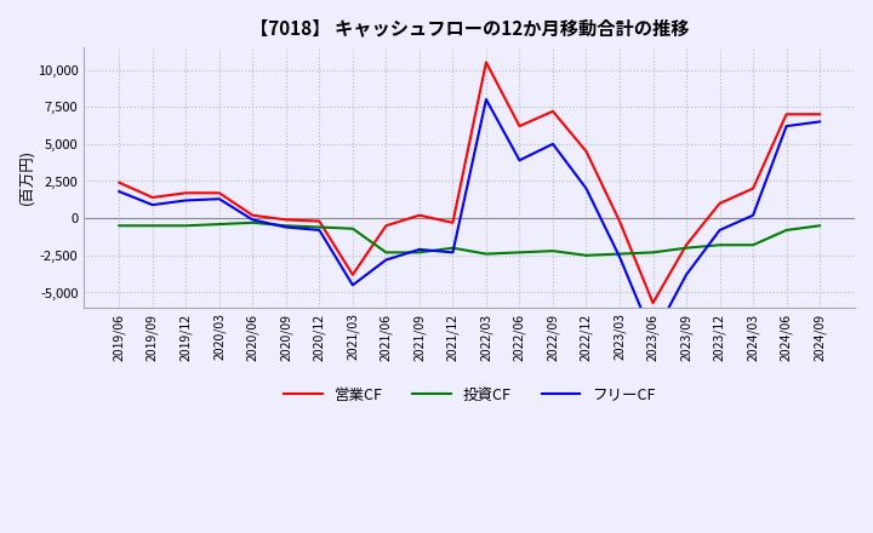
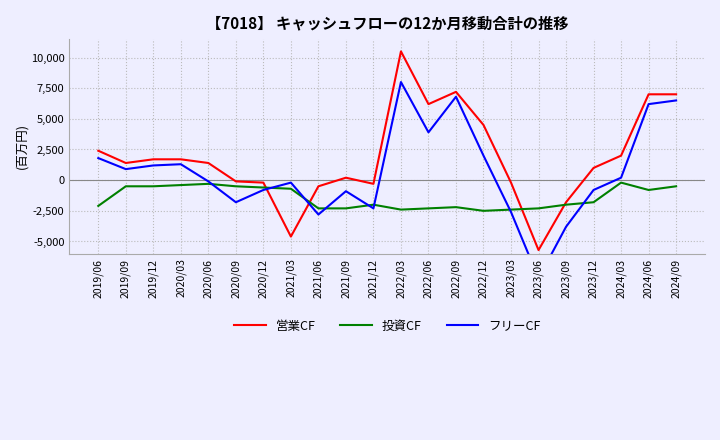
投資CF/2019/06: -500 -> -2,100
営業CF/2020/06: 200 -> 1,400
フリーCF/2020/09: -600 -> -1,800
営業CF/2021/03: -3,800 -> -4,600
フリーCF/2021/03: -4,500 -> -200
フリーCF/2021/09: -2,100 -> -900
フリーCF/2022/09: 5,000 -> 6,800
投資CF/2024/03: -1,800 -> -200
